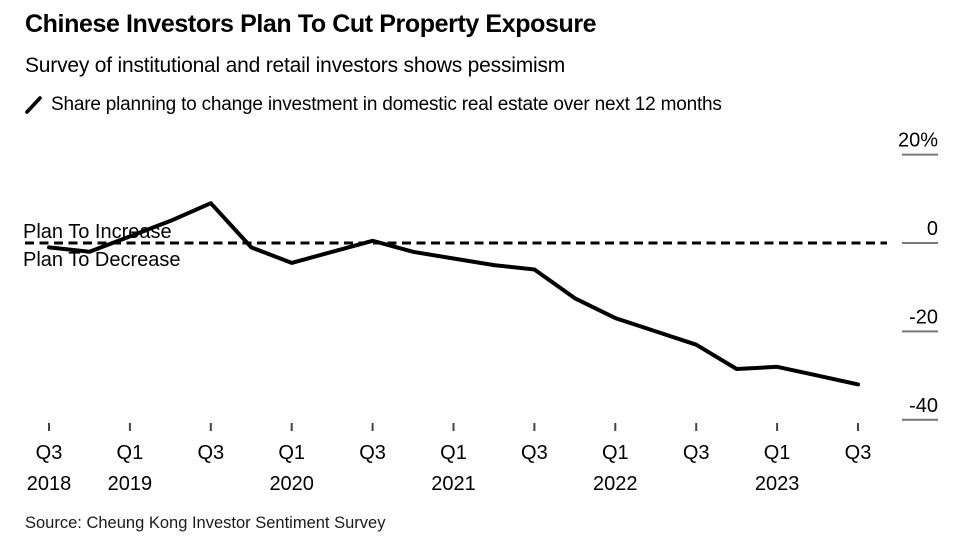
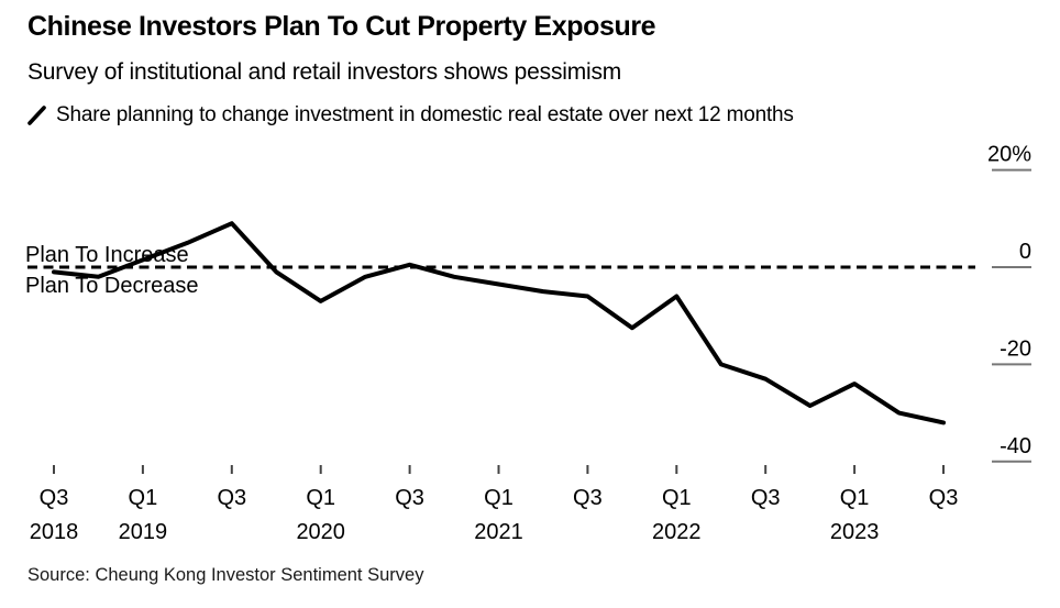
Q1 2020: -4% -> -7%
Q1 2022: -17% -> -6%
Q1 2023: -28% -> -24%
